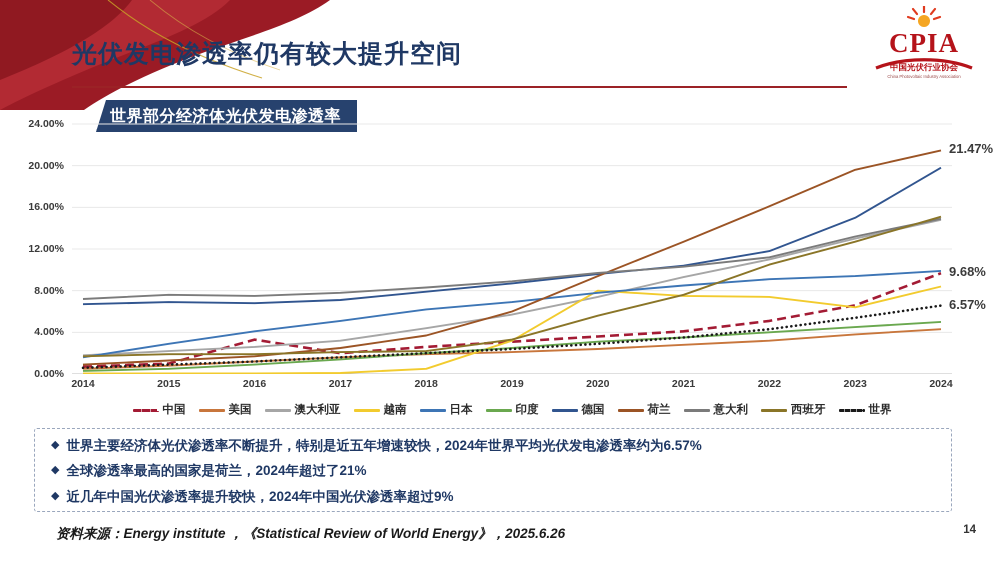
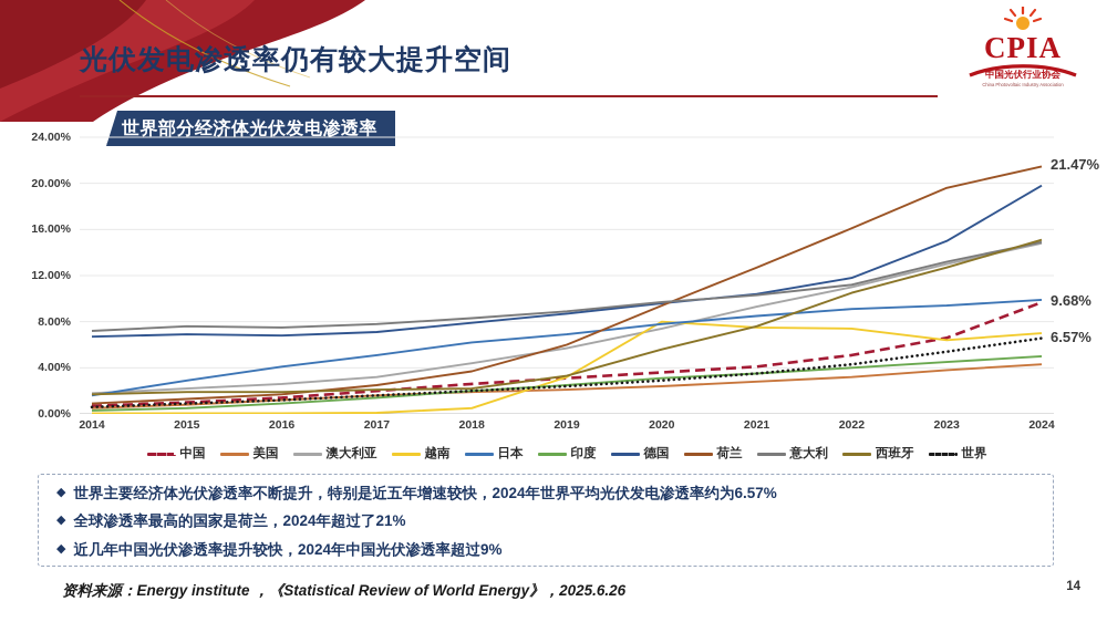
中国/2016: 3.3% -> 1.4%
越南/2024: 8.4% -> 7.0%
